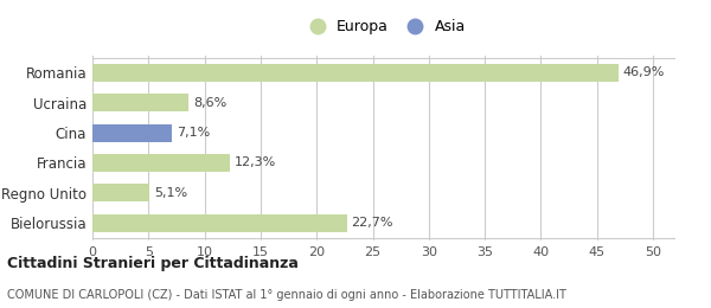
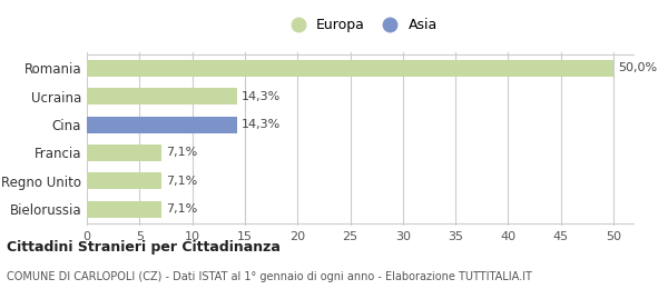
Romania: 46,9% -> 50,0%
Ucraina: 8,6% -> 14,3%
Cina: 7,1% -> 14,3%
Francia: 12,3% -> 7,1%
Regno Unito: 5,1% -> 7,1%
Bielorussia: 22,7% -> 7,1%
